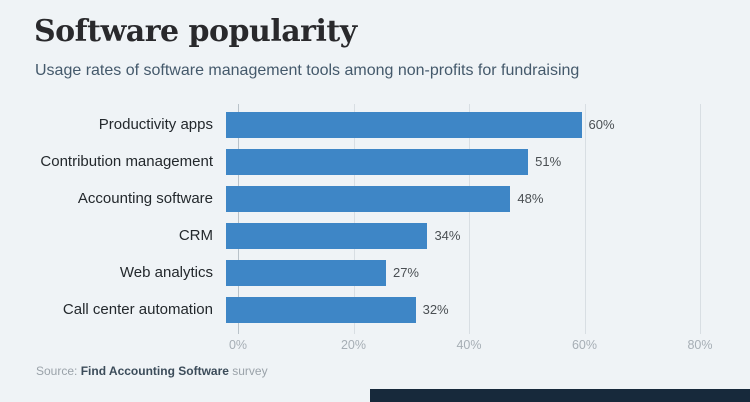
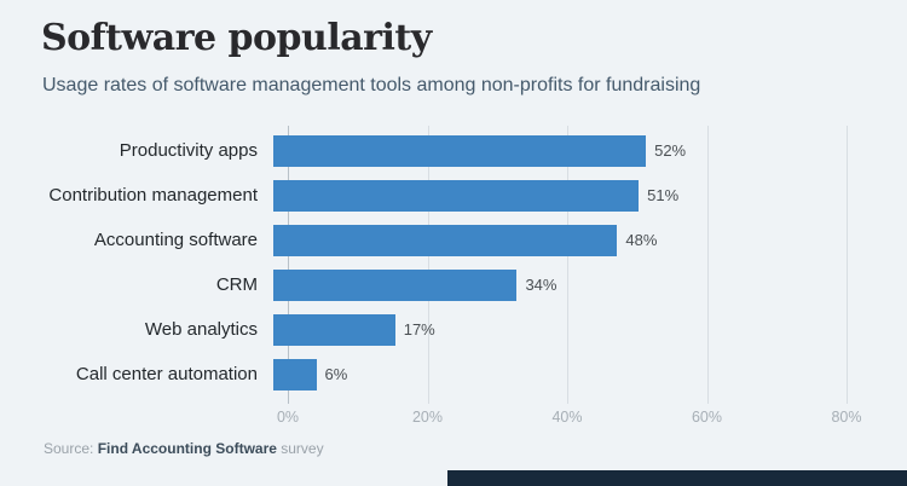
Productivity apps: 60% -> 52%
Web analytics: 27% -> 17%
Call center automation: 32% -> 6%
